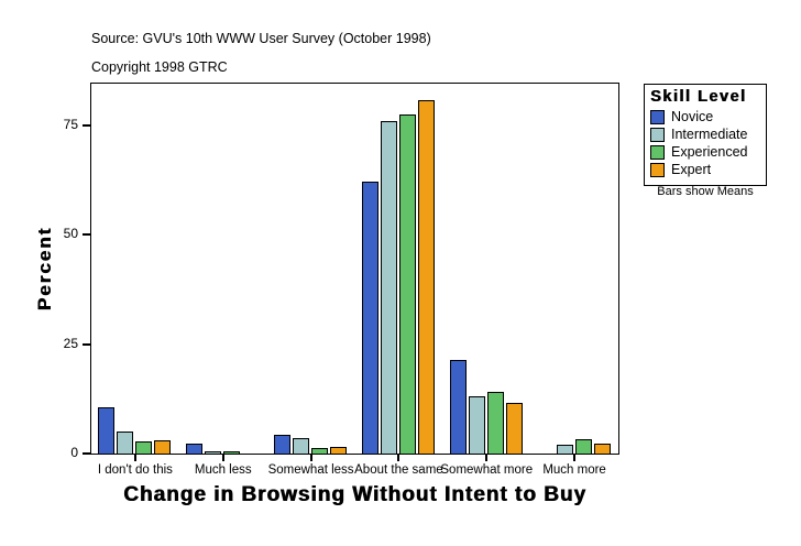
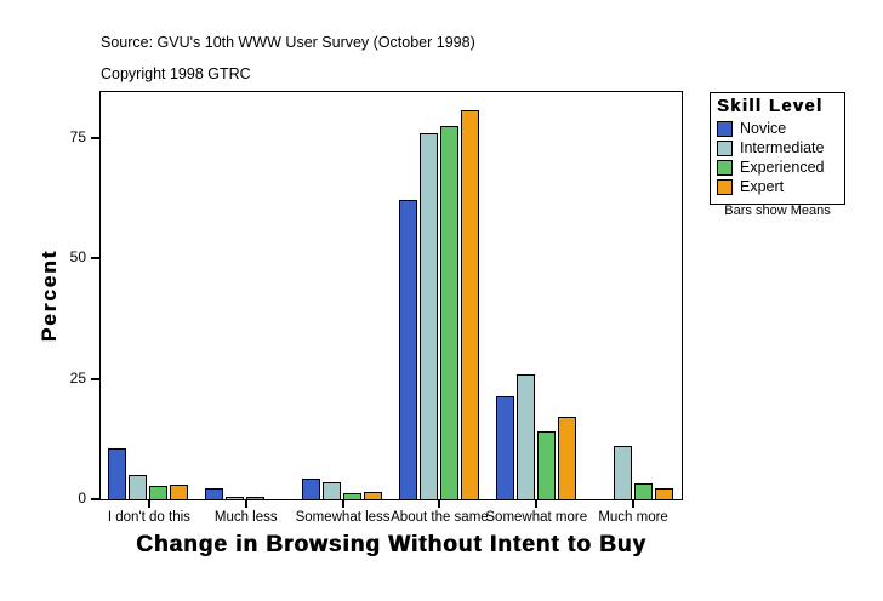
Intermediate/Somewhat more: 13 -> 26
Expert/Somewhat more: 12 -> 17
Intermediate/Much more: 2 -> 11
